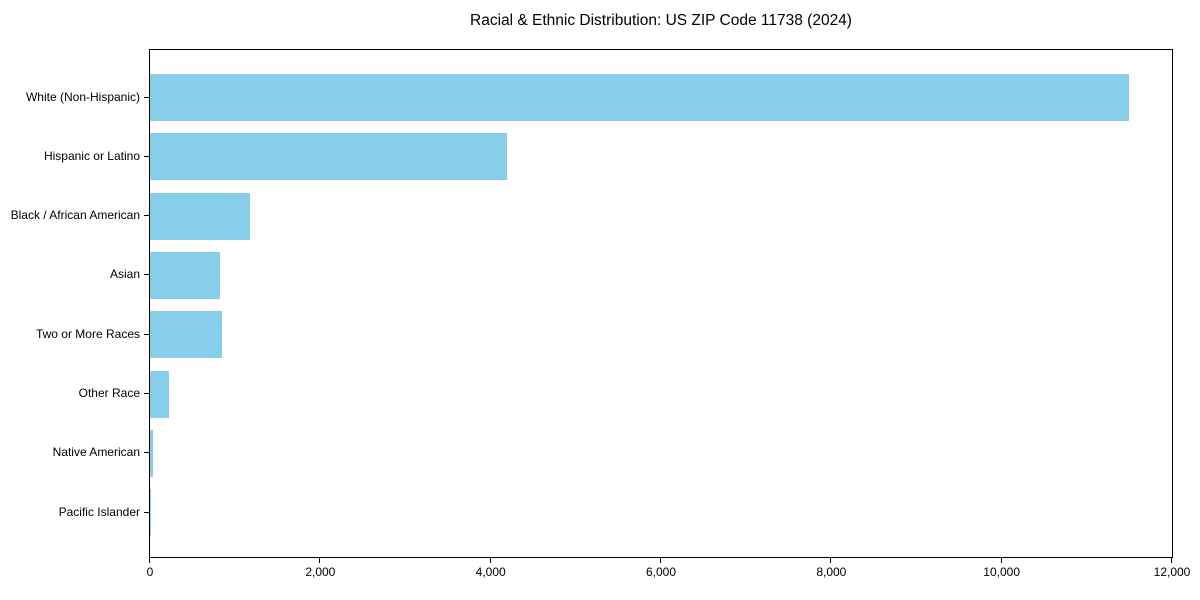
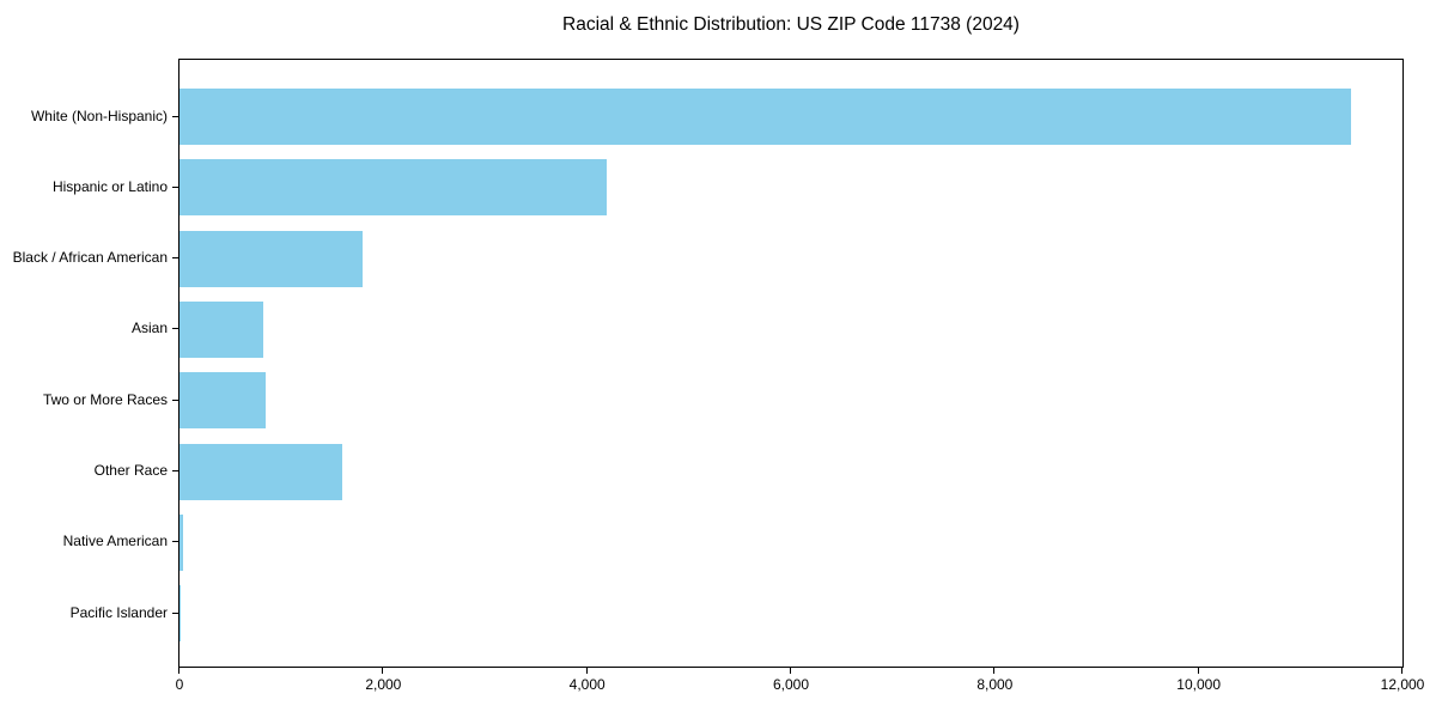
Black / African American: 1200 -> 1800
Other Race: 200 -> 1600
